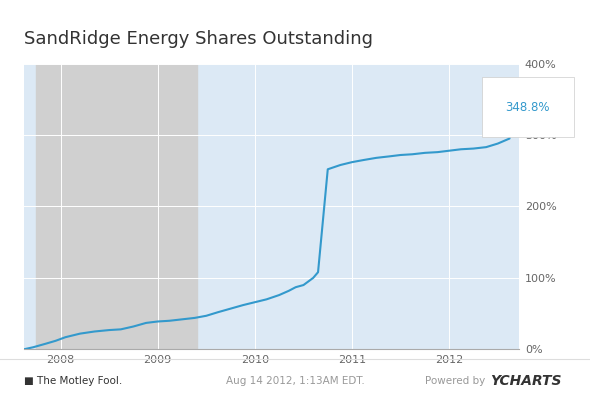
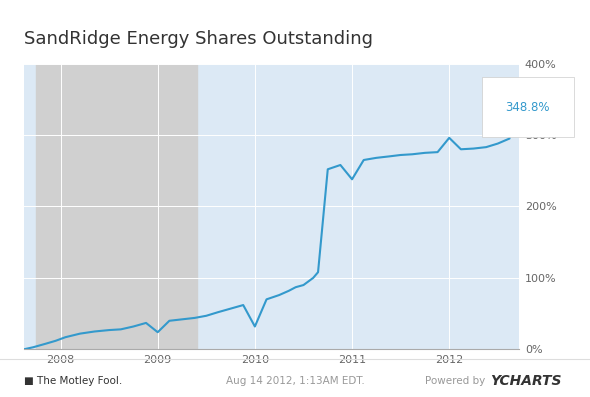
2009: 39% -> 24%
2010: 66% -> 32%
2011: 262% -> 238%
2012: 278% -> 296%
